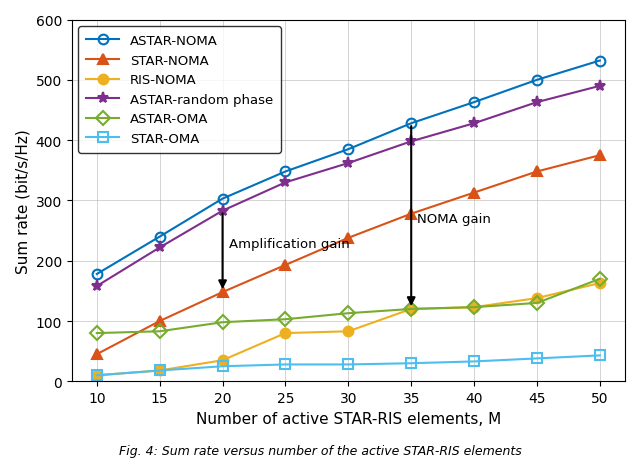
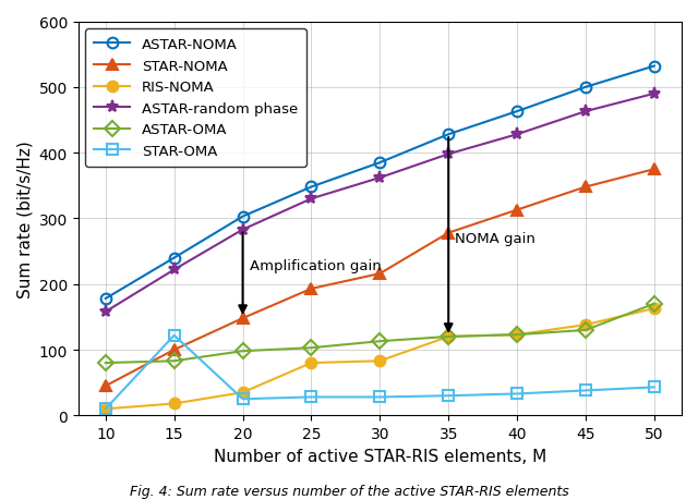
STAR-OMA/15: 18 -> 122
STAR-NOMA/30: 238 -> 216
